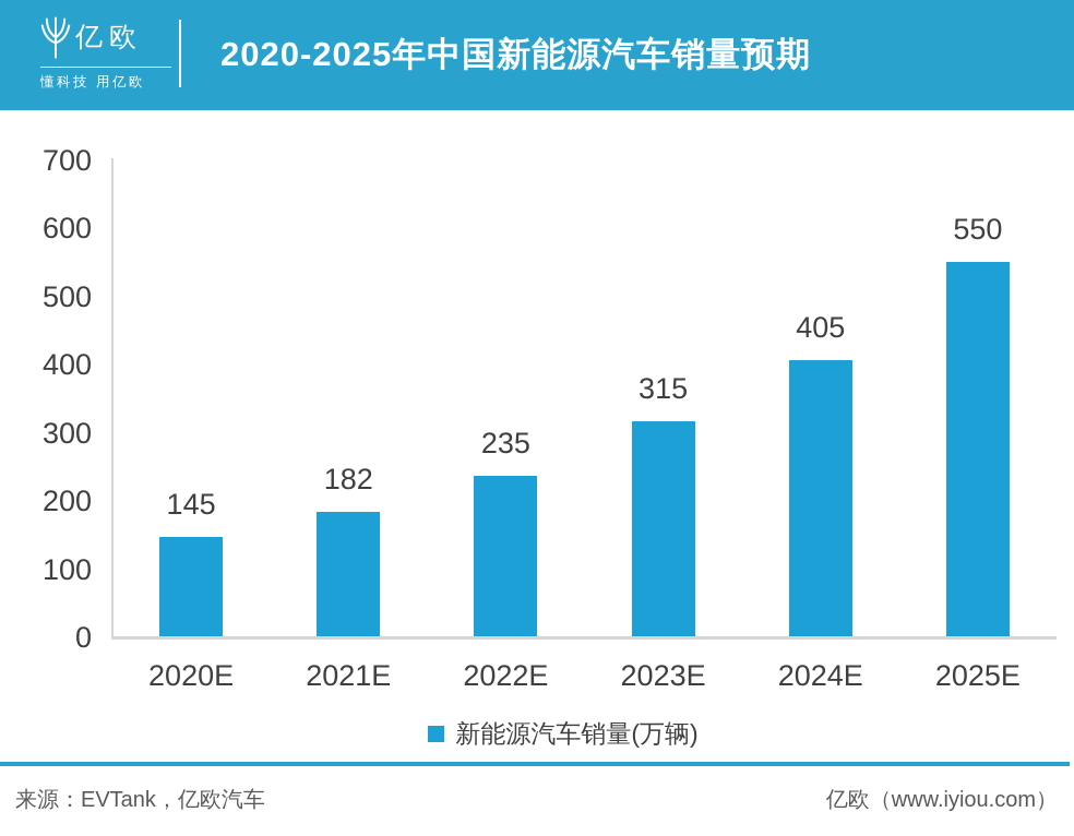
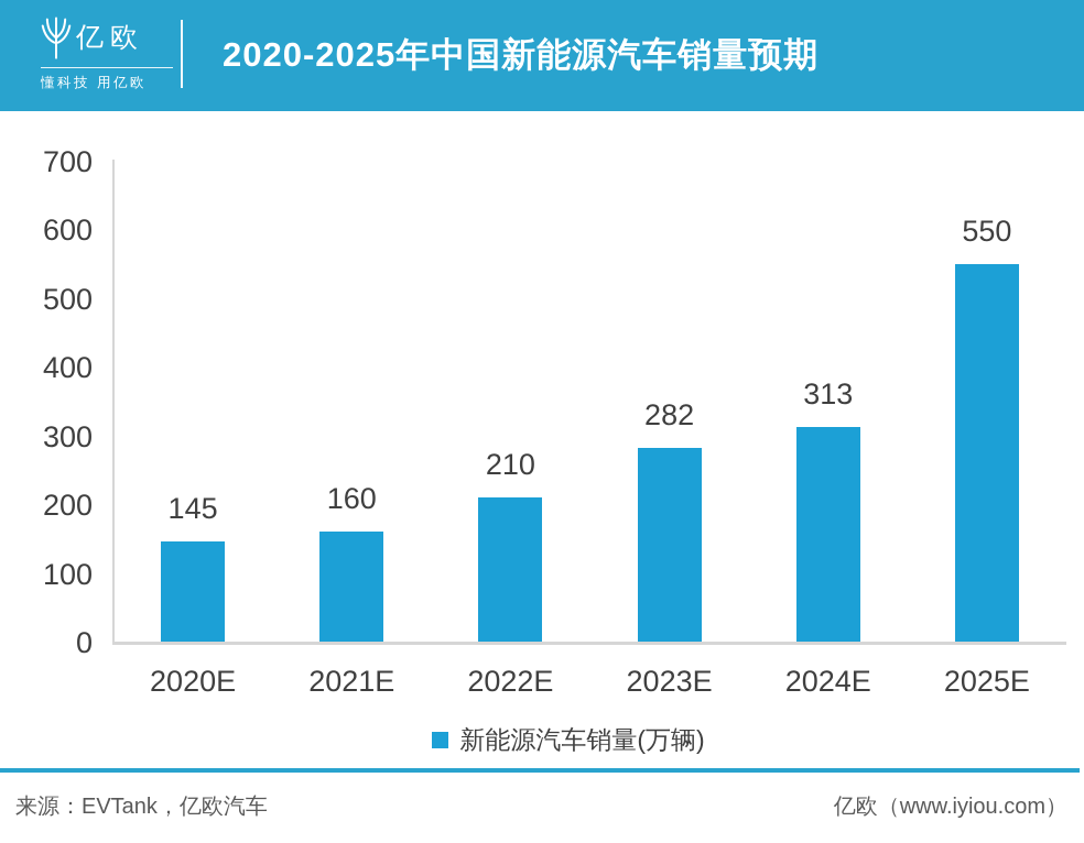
2021E: 182 -> 160
2022E: 235 -> 210
2023E: 315 -> 282
2024E: 405 -> 313
